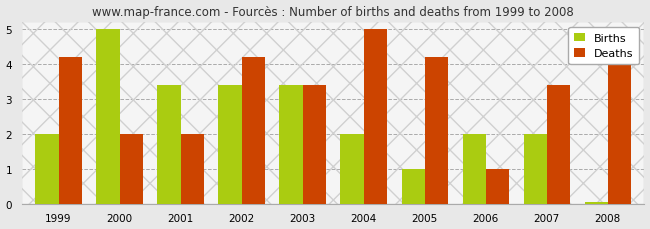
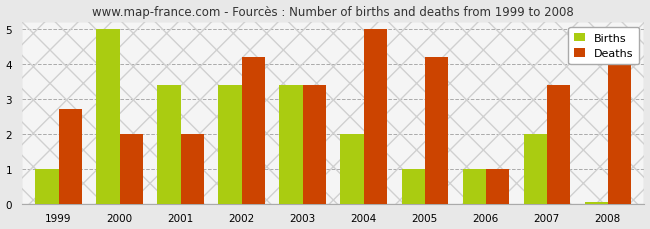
Births/1999: 2.00 -> 1.00
Deaths/1999: 4.2 -> 2.7
Births/2006: 2.00 -> 1.00
